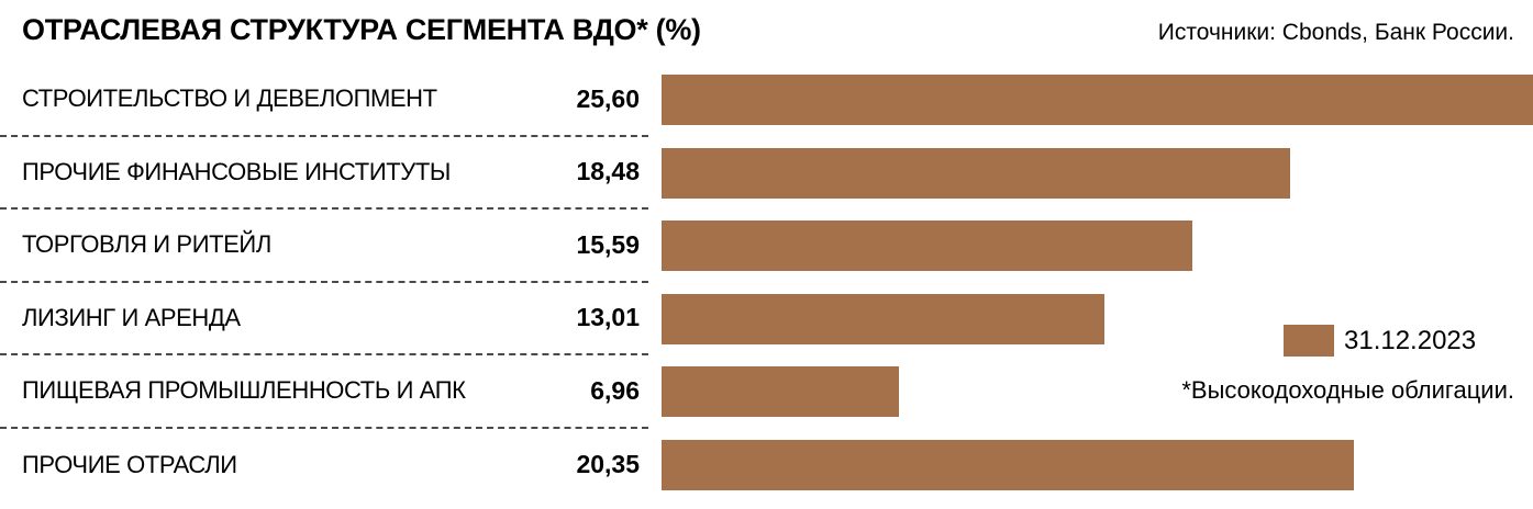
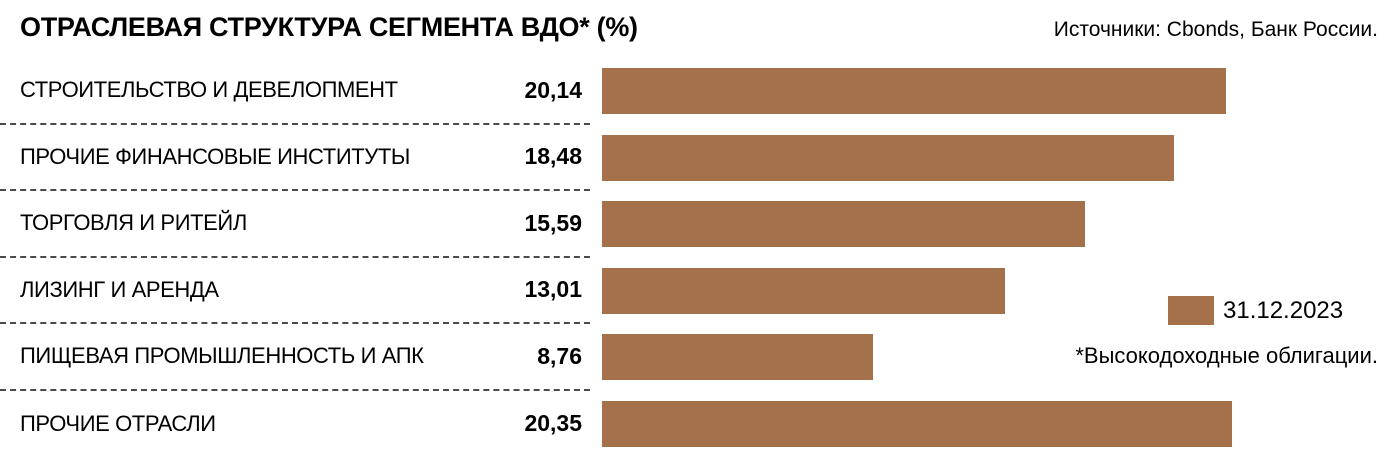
СТРОИТЕЛЬСТВО И ДЕВЕЛОПМЕНТ: 25,60 -> 20,14
ПИЩЕВАЯ ПРОМЫШЛЕННОСТЬ И АПК: 6,96 -> 8,76
